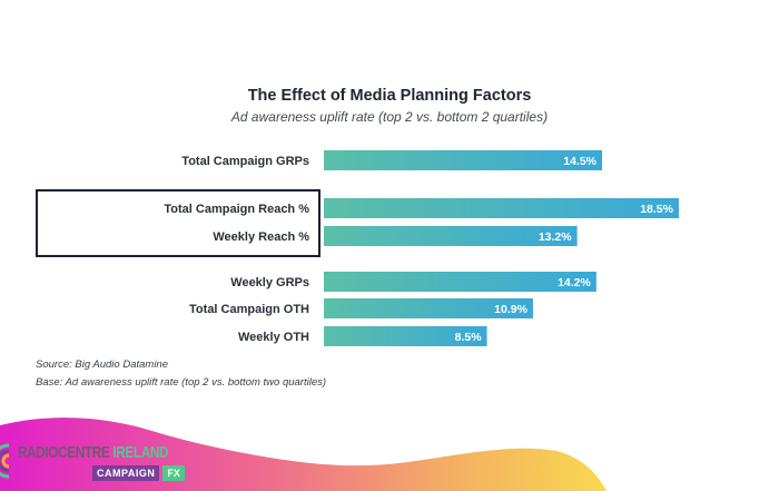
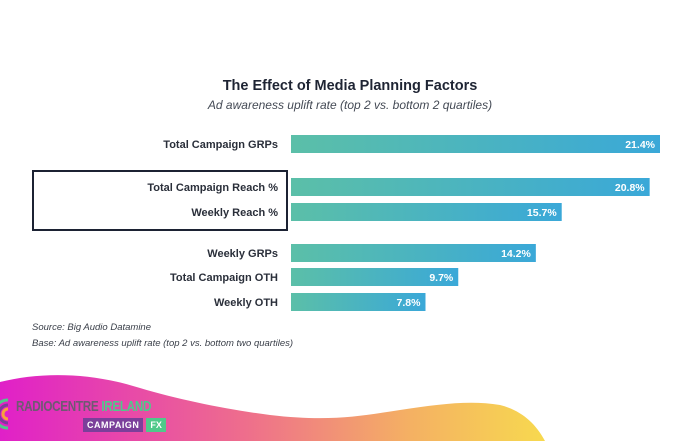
Total Campaign GRPs: 14.5% -> 21.4%
Total Campaign Reach %: 18.5% -> 20.8%
Weekly Reach %: 13.2% -> 15.7%
Total Campaign OTH: 10.9% -> 9.7%
Weekly OTH: 8.5% -> 7.8%
